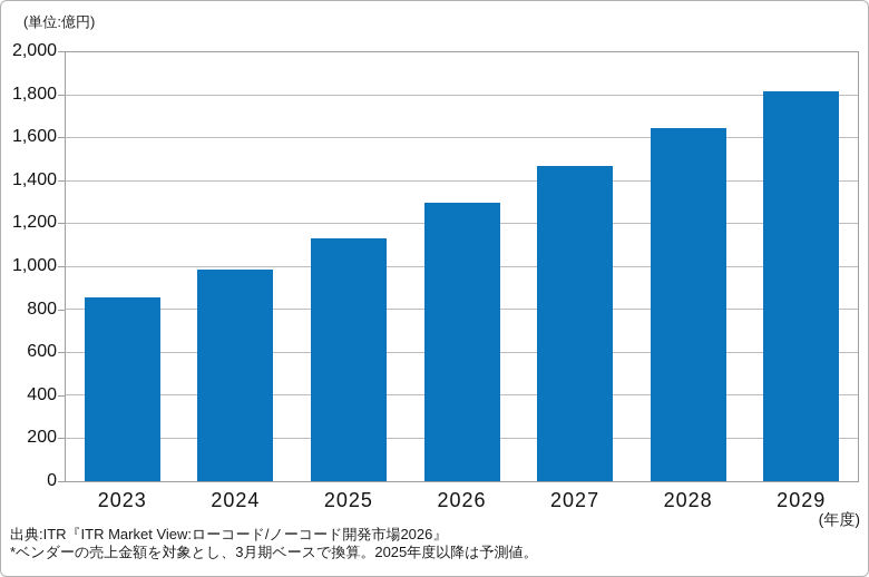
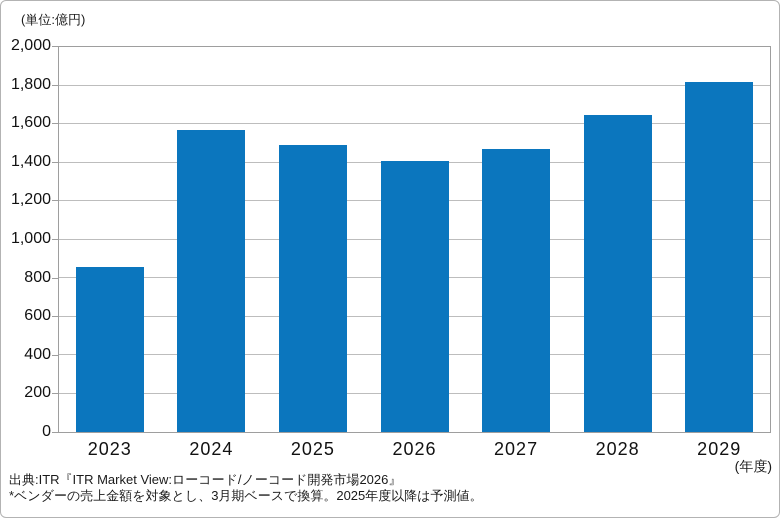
2024: 980 -> 1570
2025: 1140 -> 1490
2026: 1300 -> 1410
